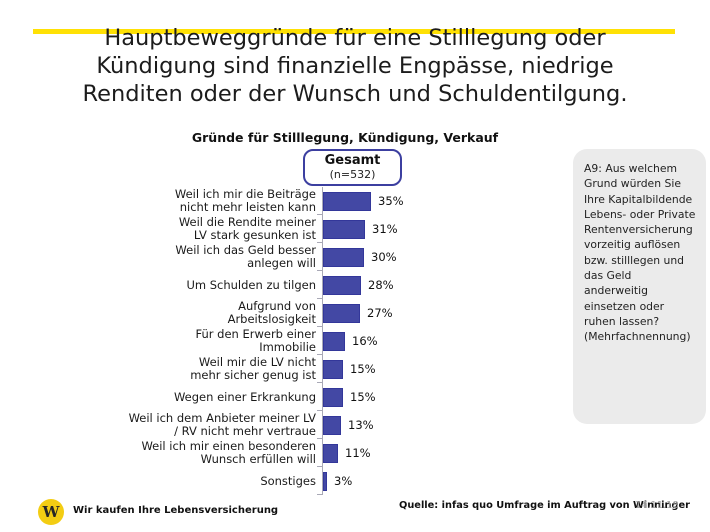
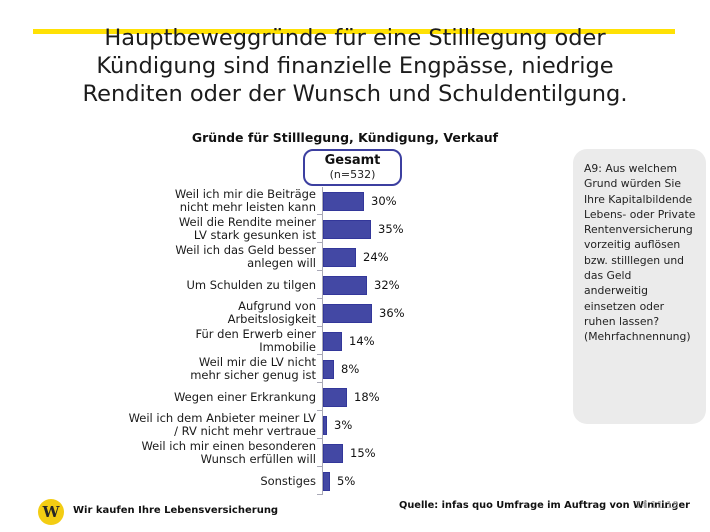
Weil ich mir die Beiträge nicht mehr leisten kann: 35% -> 30%
Weil die Rendite meiner LV stark gesunken ist: 31% -> 35%
Weil ich das Geld besser anlegen will: 30% -> 24%
Um Schulden zu tilgen: 28% -> 32%
Aufgrund von Arbeitslosigkeit: 27% -> 36%
Für den Erwerb einer Immobilie: 16% -> 14%
Weil mir die LV nicht mehr sicher genug ist: 15% -> 8%
Wegen einer Erkrankung: 15% -> 18%
Weil ich dem Anbieter meiner LV / RV nicht mehr vertraue: 13% -> 3%
Weil ich mir einen besonderen Wunsch erfüllen will: 11% -> 15%
Sonstiges: 3% -> 5%
